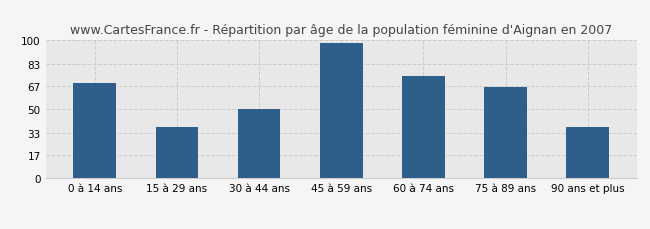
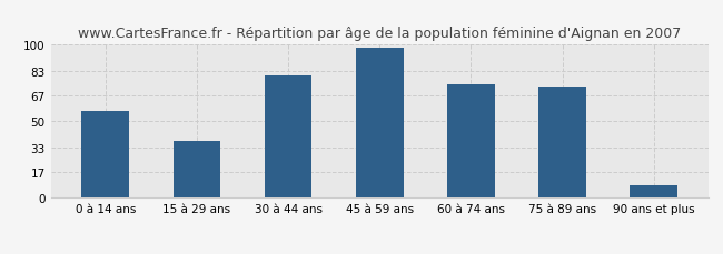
0 à 14 ans: 69 -> 57
30 à 44 ans: 50 -> 80
75 à 89 ans: 66 -> 73
90 ans et plus: 37 -> 8
